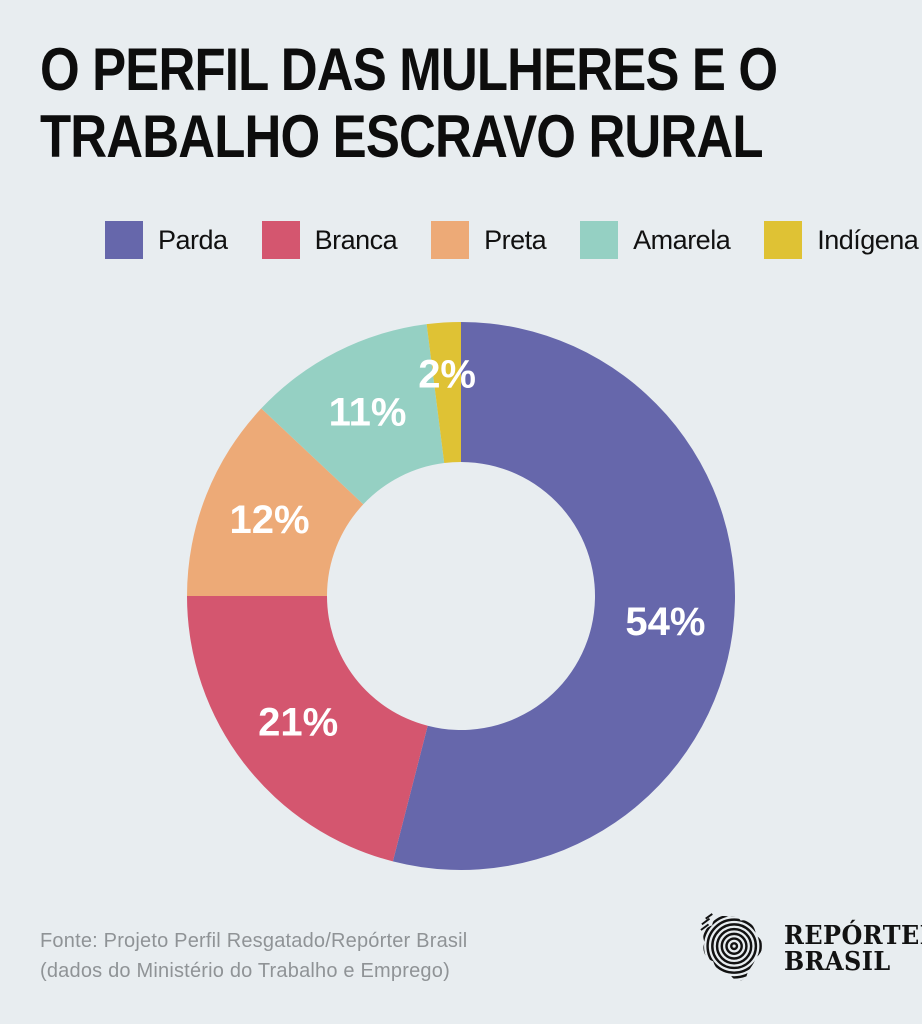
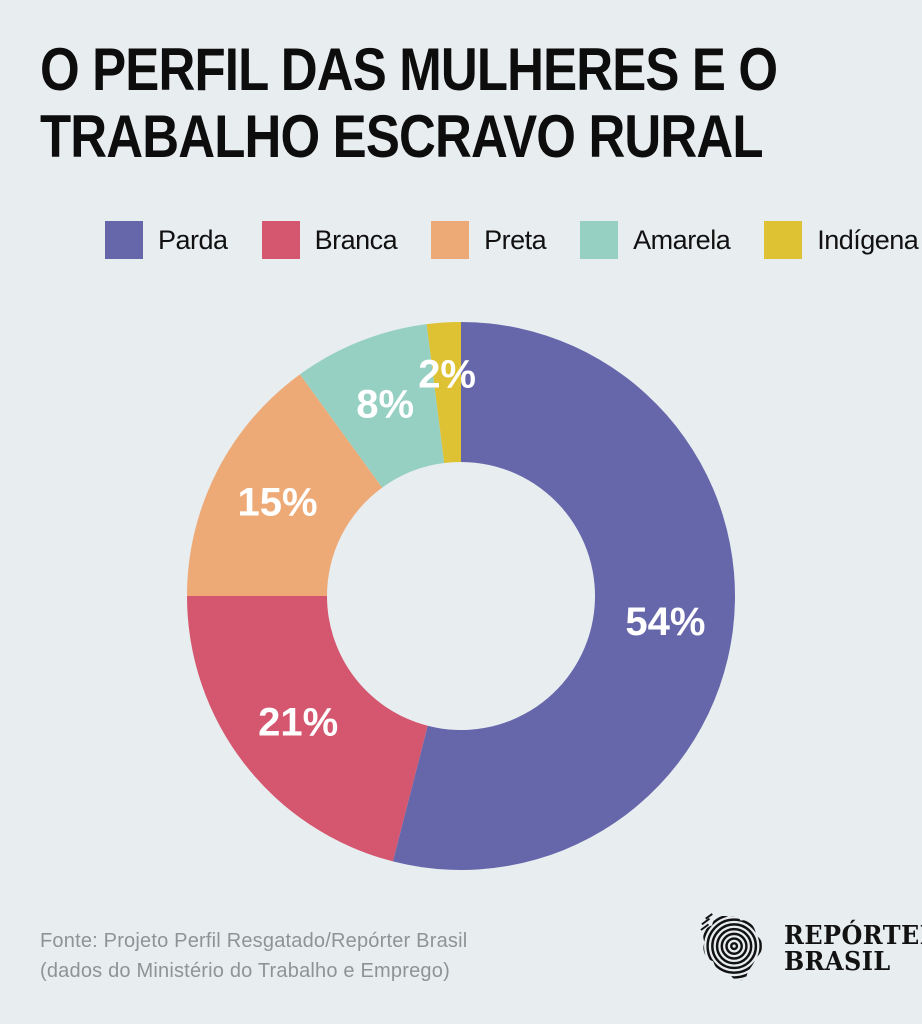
Preta: 12% -> 15%
Amarela: 11% -> 8%
